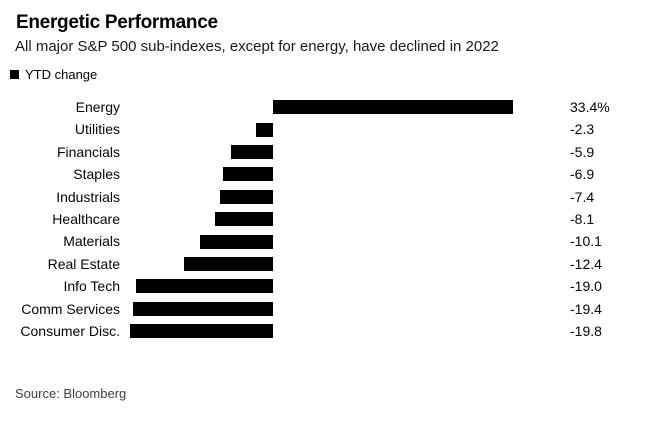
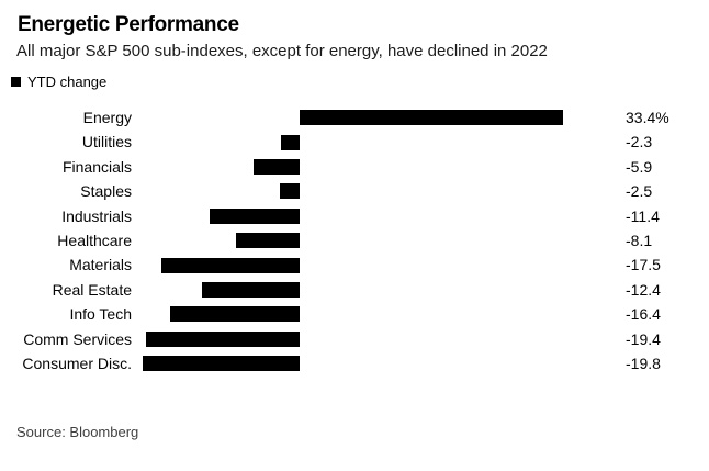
Staples: -6.9 -> -2.5
Industrials: -7.4 -> -11.4
Materials: -10.1 -> -17.5
Info Tech: -19.0 -> -16.4
